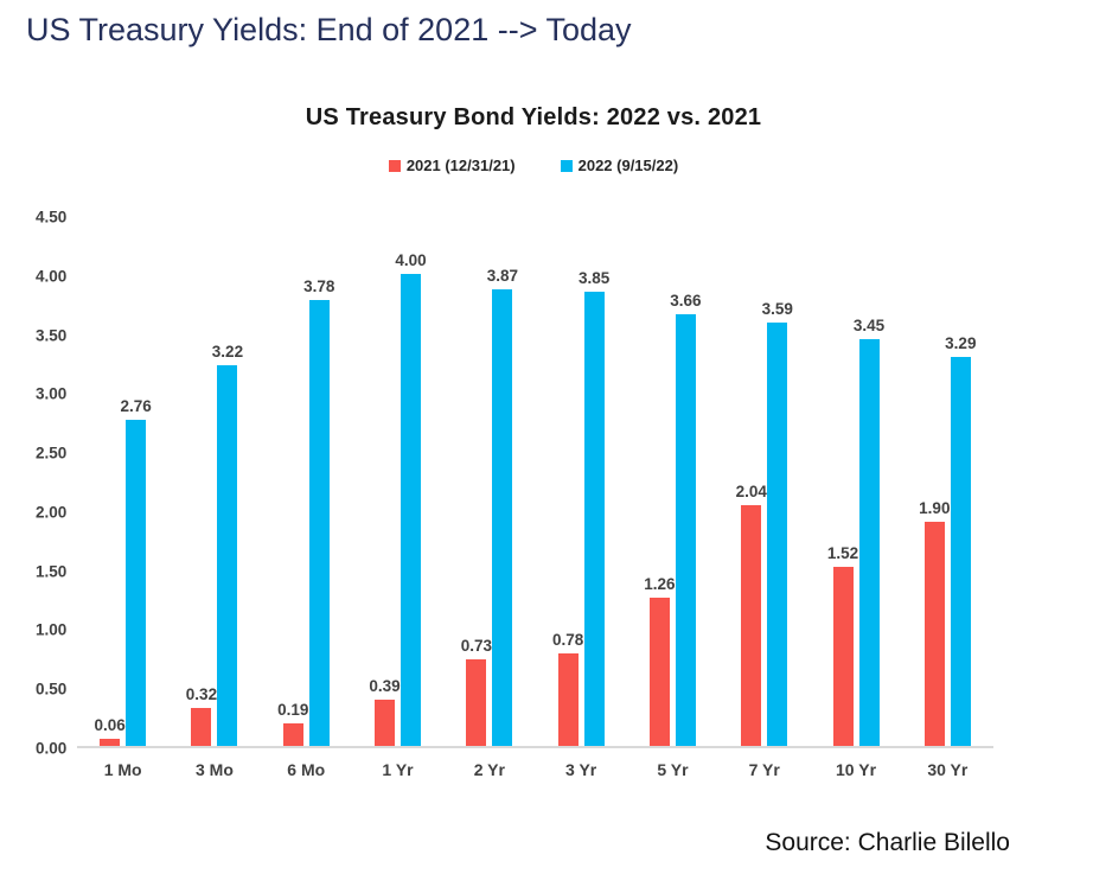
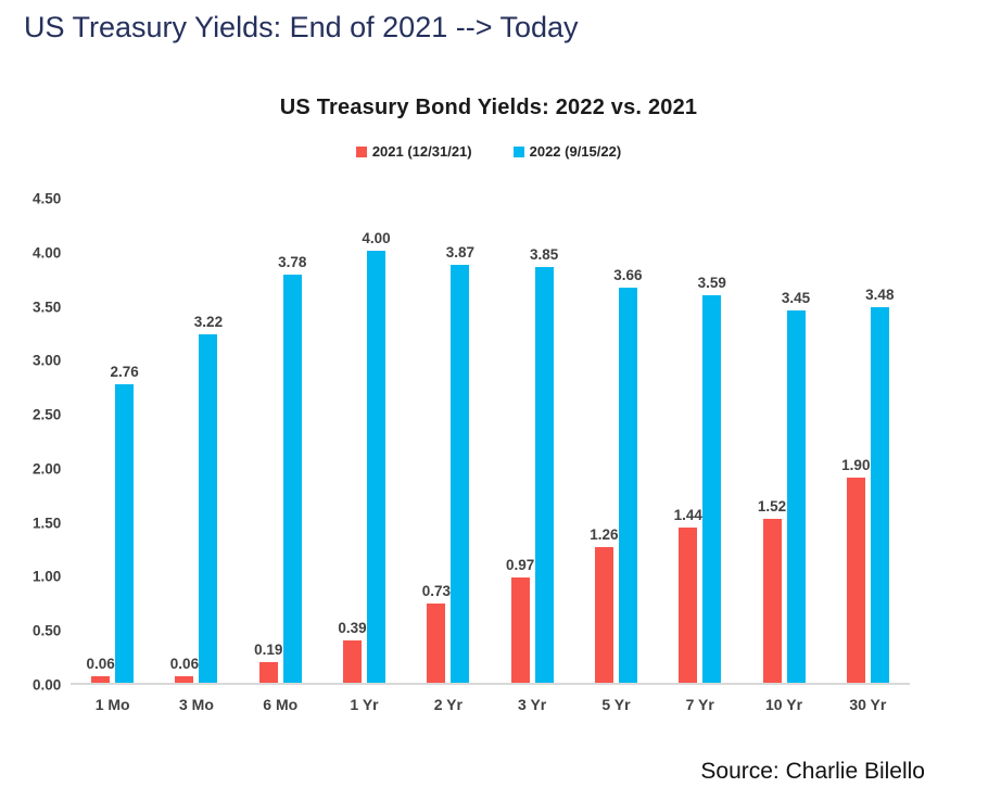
2021 (12/31/21)/3 Mo: 0.32 -> 0.06
2021 (12/31/21)/3 Yr: 0.78 -> 0.97
2021 (12/31/21)/7 Yr: 2.04 -> 1.44
2022 (9/15/22)/30 Yr: 3.29 -> 3.48
